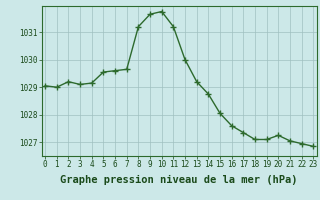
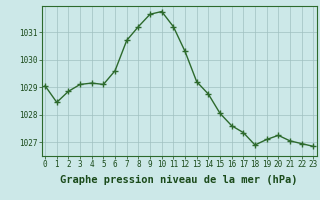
1: 1029.00 -> 1028.45
2: 1029.20 -> 1028.85
5: 1029.55 -> 1029.10
7: 1029.65 -> 1030.70
12: 1030.00 -> 1030.30
18: 1027.10 -> 1026.90
